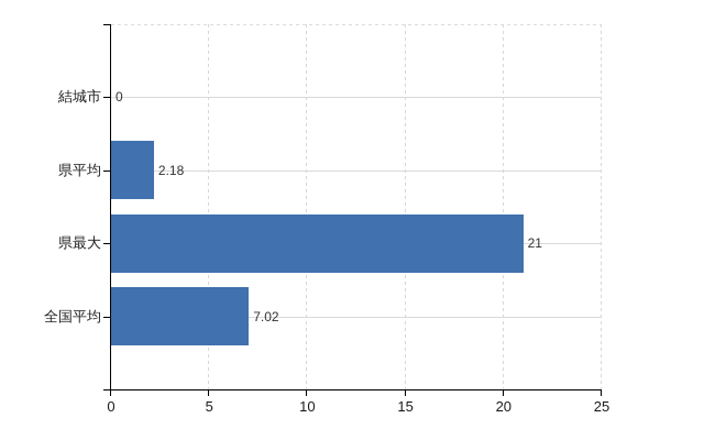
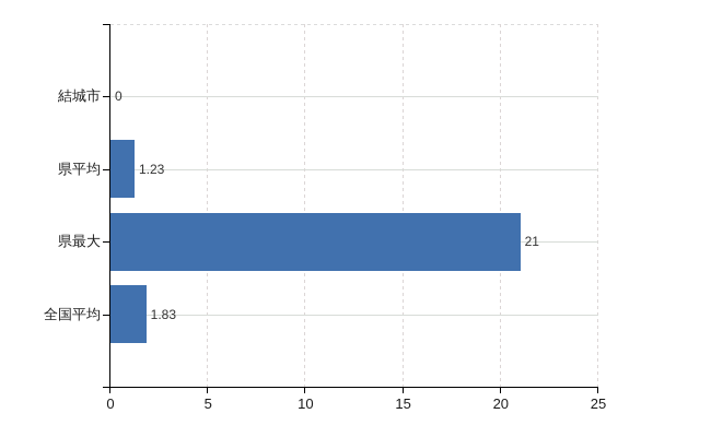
県平均: 2.18 -> 1.23
全国平均: 7.02 -> 1.83
